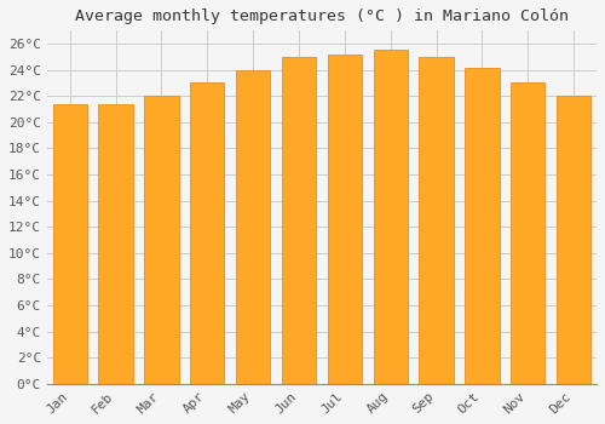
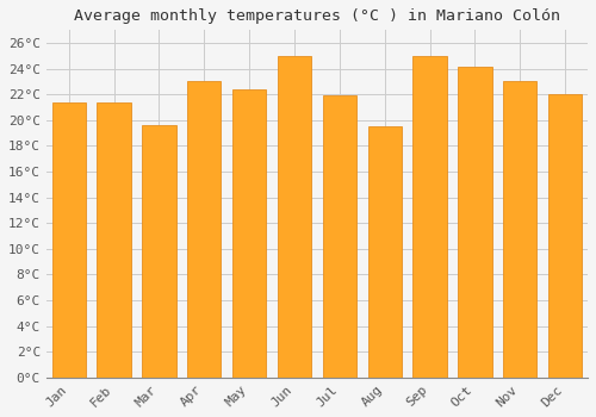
Mar: 22.0°C -> 19.6°C
May: 24.0°C -> 22.4°C
Jul: 25.2°C -> 21.9°C
Aug: 25.5°C -> 19.5°C
